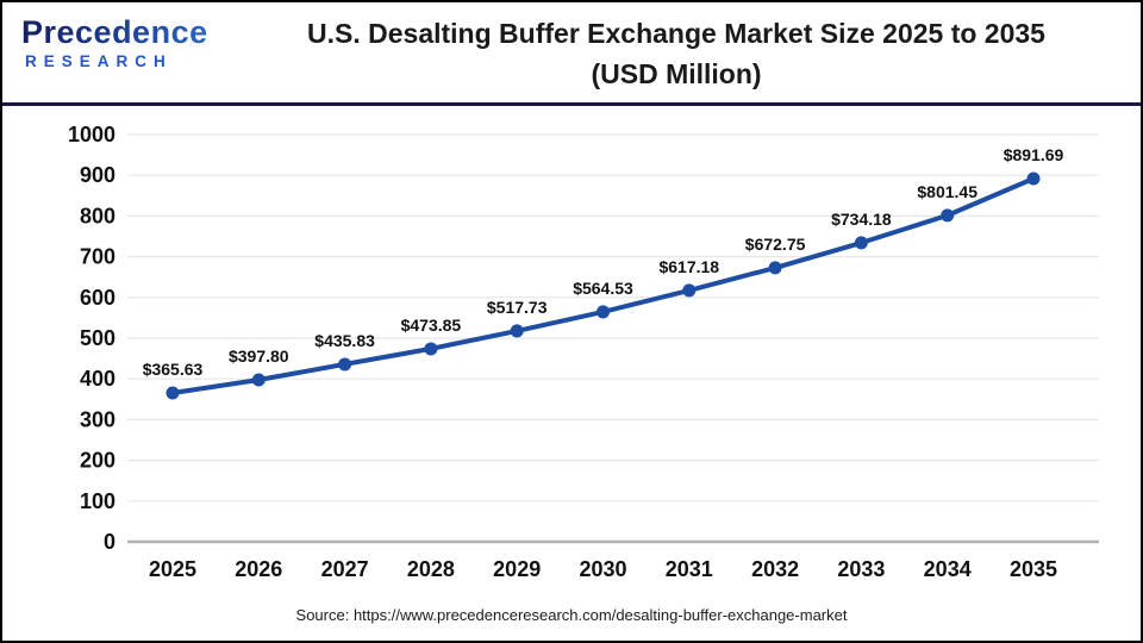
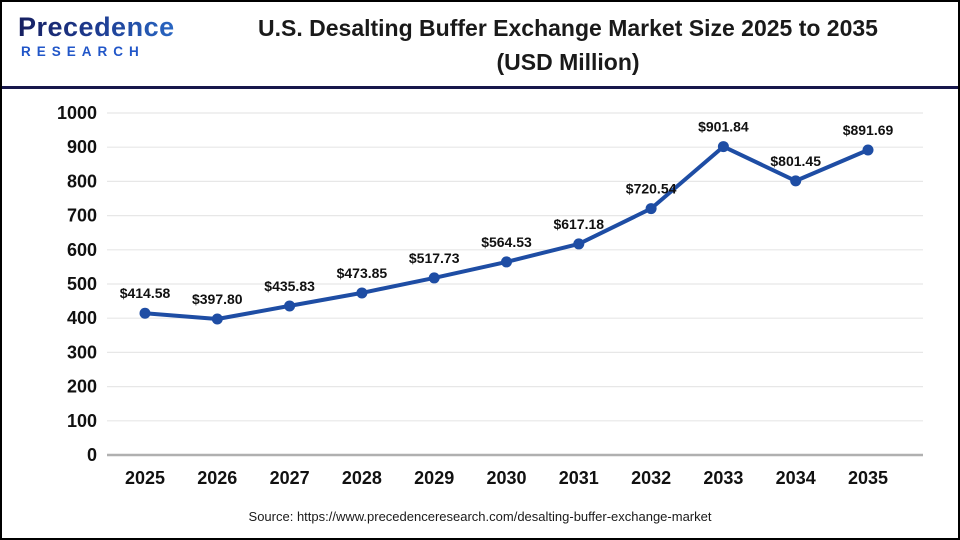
2025: $365.63 -> $414.58
2032: $672.75 -> $720.54
2033: $734.18 -> $901.84
